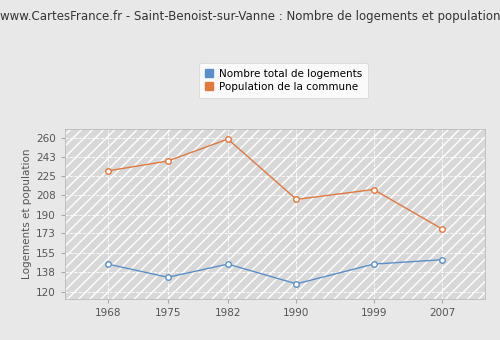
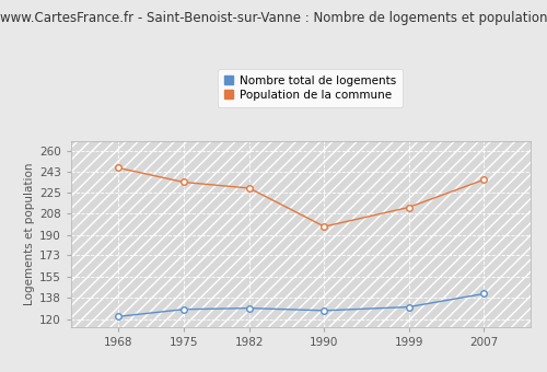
Nombre total de logements/1968: 145 -> 122
Population de la commune/1968: 230 -> 246
Nombre total de logements/1975: 133 -> 128
Population de la commune/1975: 239 -> 234
Nombre total de logements/1982: 145 -> 129
Population de la commune/1982: 259 -> 229
Population de la commune/1990: 204 -> 197
Nombre total de logements/1999: 145 -> 130
Nombre total de logements/2007: 149 -> 141
Population de la commune/2007: 177 -> 236
